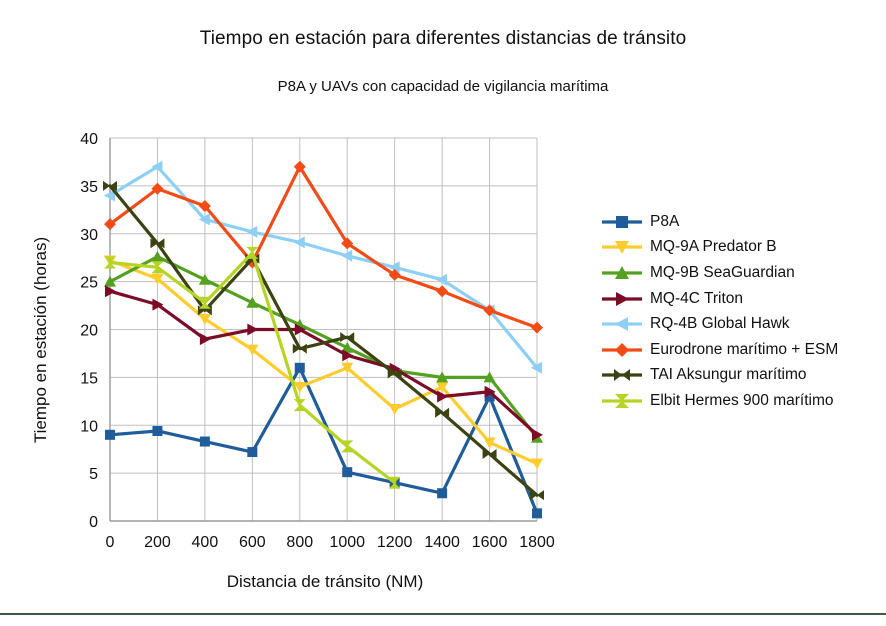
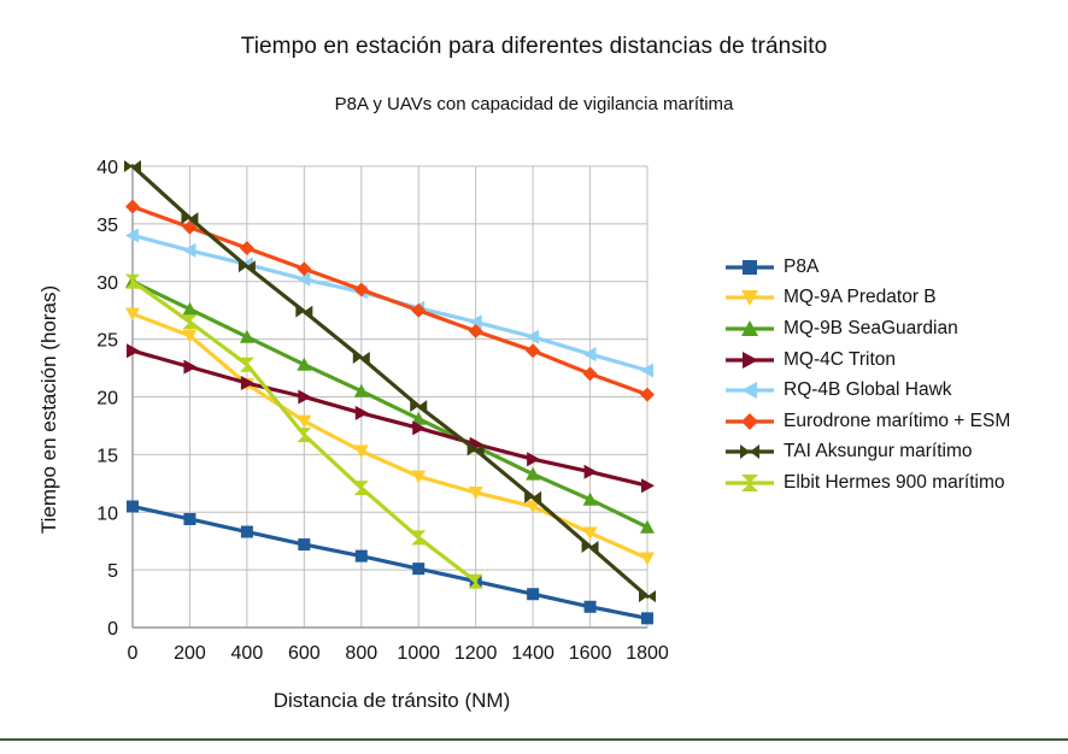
P8A/0: 9 -> 10
MQ-9B SeaGuardian/0: 25 -> 30
Eurodrone marítimo + ESM/0: 31 -> 36
TAI Aksungur marítimo/0: 35 -> 40
Elbit Hermes 900 marítimo/0: 27 -> 30
RQ-4B Global Hawk/200: 37 -> 33
TAI Aksungur marítimo/200: 29 -> 36
MQ-4C Triton/400: 19 -> 21
TAI Aksungur marítimo/400: 22 -> 31
Eurodrone marítimo + ESM/600: 27 -> 31
Elbit Hermes 900 marítimo/600: 28 -> 17
P8A/800: 16 -> 6
MQ-9A Predator B/800: 14 -> 15
MQ-4C Triton/800: 20 -> 19
Eurodrone marítimo + ESM/800: 37 -> 29
TAI Aksungur marítimo/800: 18 -> 23
MQ-9A Predator B/1000: 16 -> 13
Eurodrone marítimo + ESM/1000: 29 -> 28
MQ-9A Predator B/1400: 14 -> 10
MQ-9B SeaGuardian/1400: 15 -> 13
MQ-4C Triton/1400: 13 -> 15
P8A/1600: 13 -> 2
MQ-9B SeaGuardian/1600: 15 -> 11
RQ-4B Global Hawk/1600: 22 -> 24
MQ-4C Triton/1800: 9 -> 12
RQ-4B Global Hawk/1800: 16 -> 22
